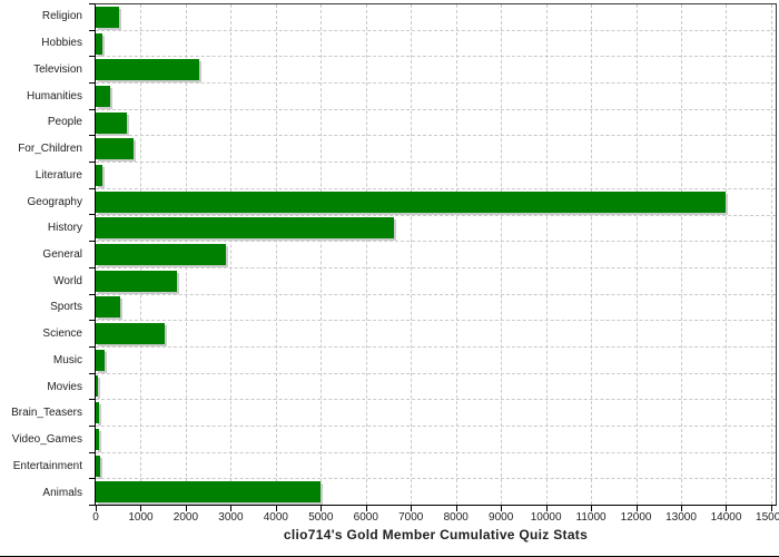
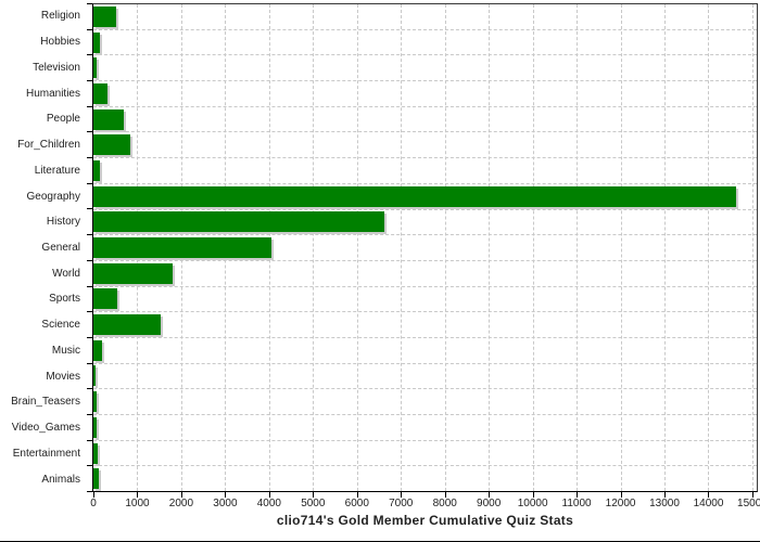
Television: 2300 -> 100
Geography: 14000 -> 14600
General: 2900 -> 4000
Animals: 5000 -> 100
